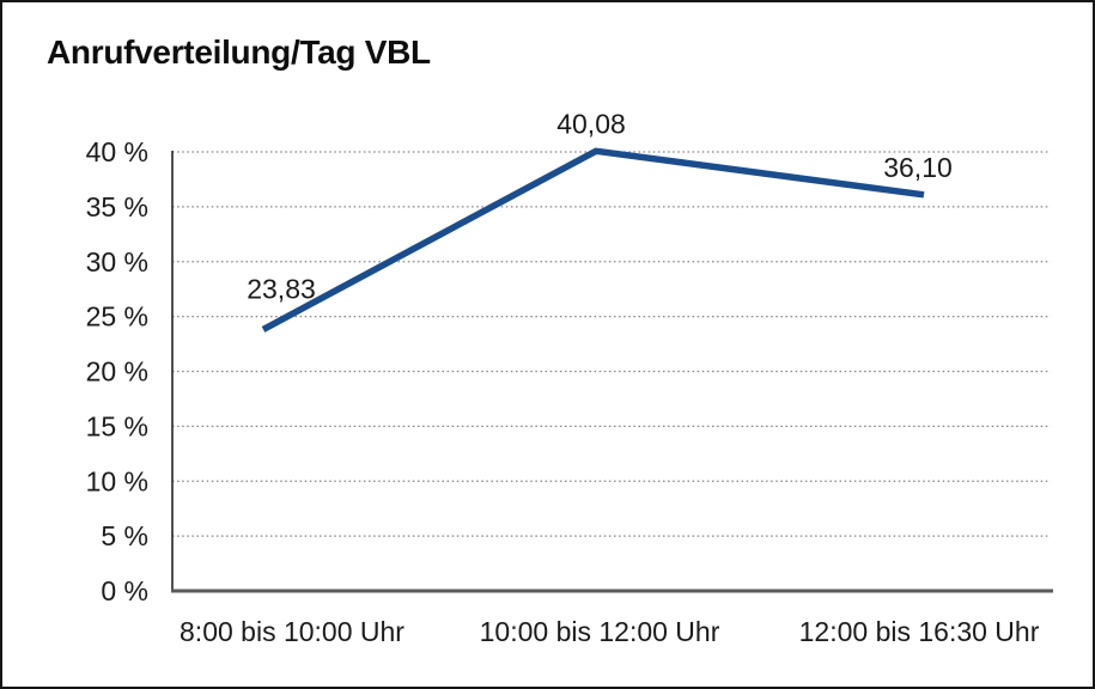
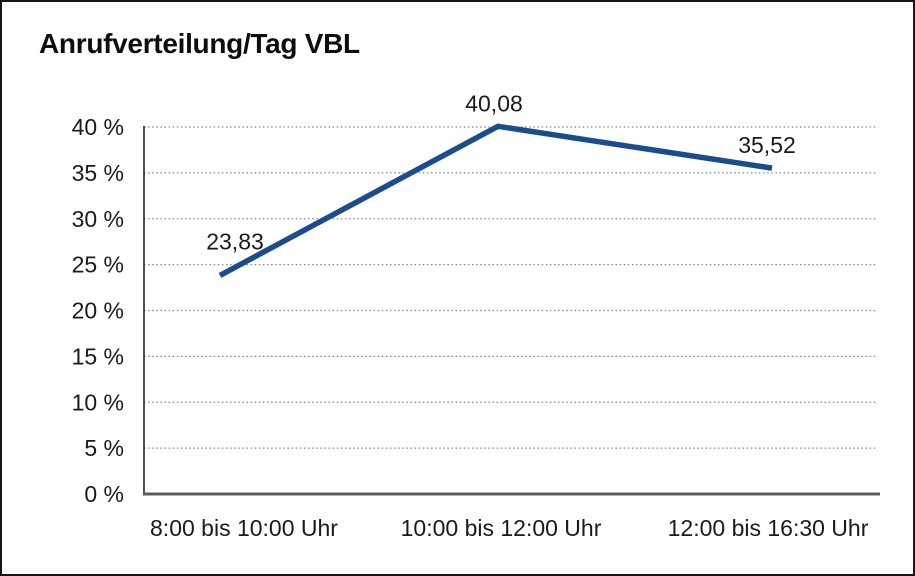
12:00 bis 16:30 Uhr: 36,10 -> 35,52
